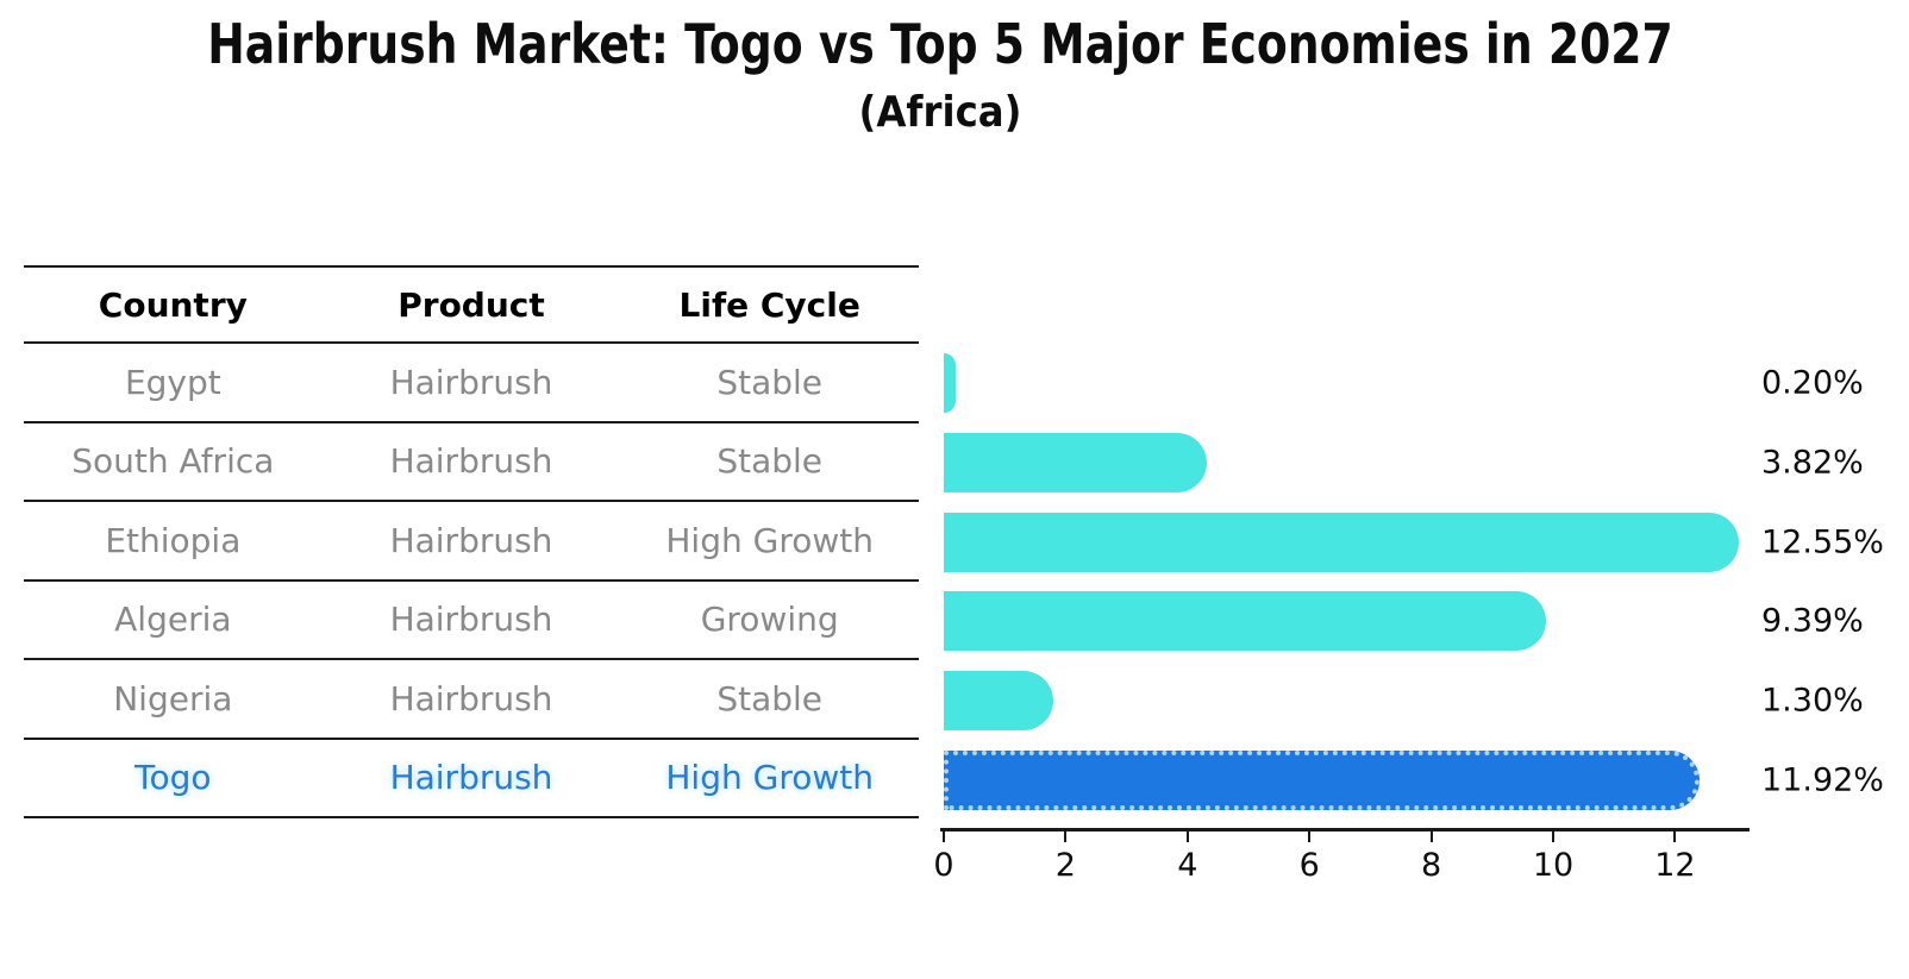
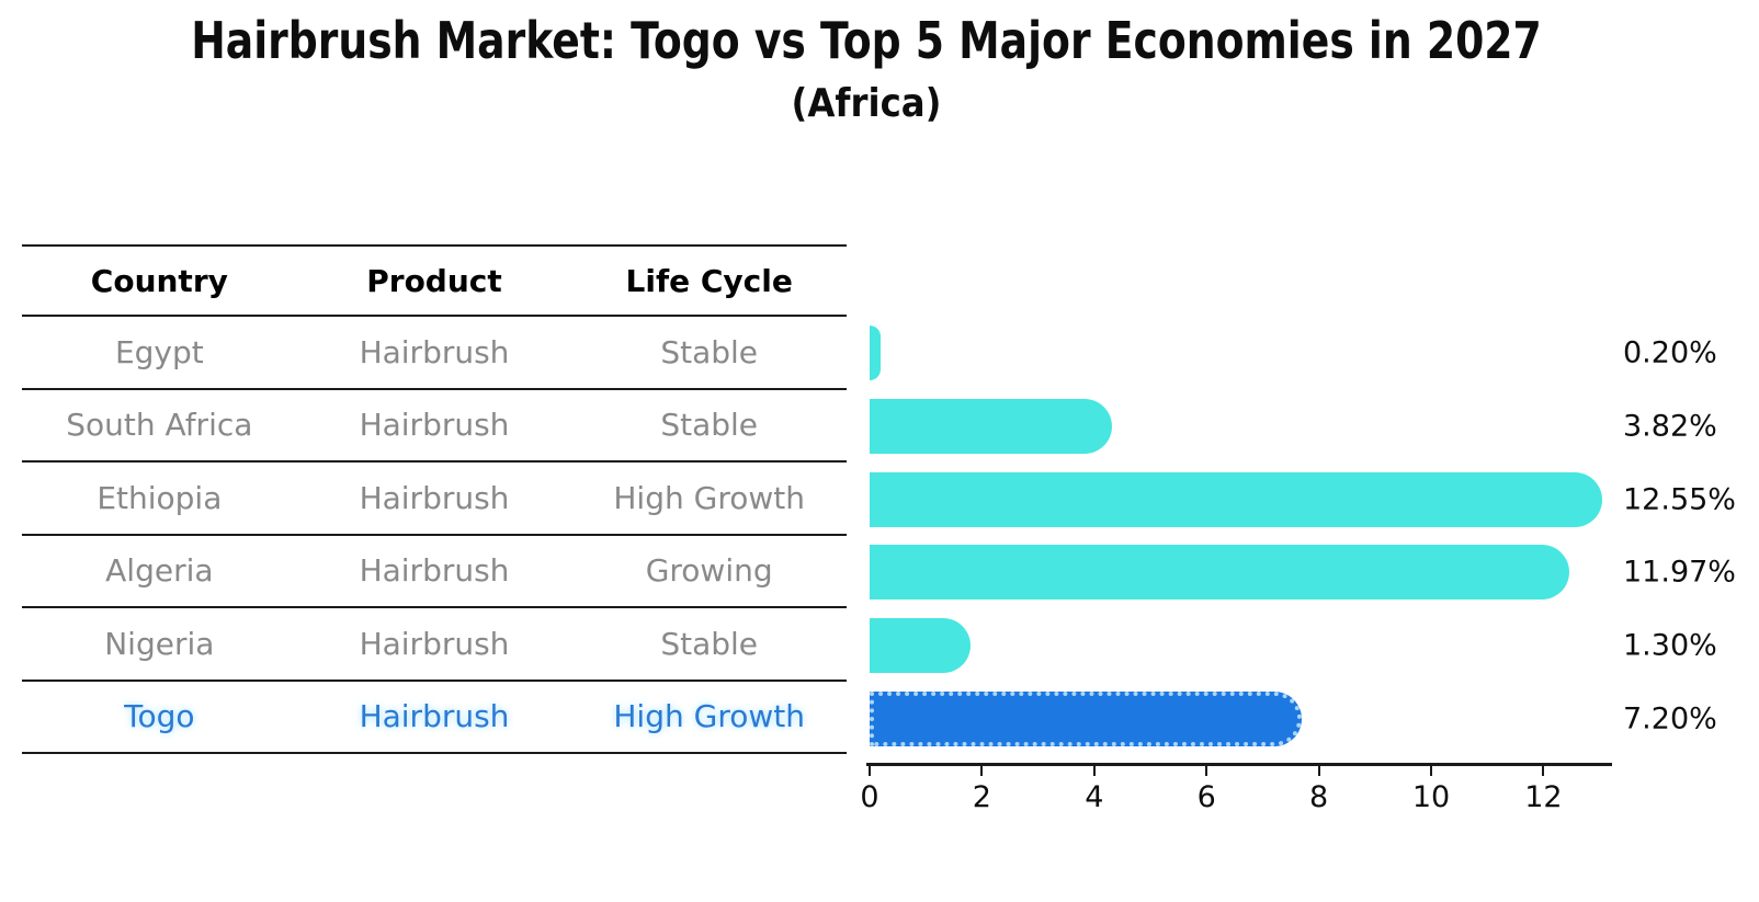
Algeria: 9.39% -> 11.97%
Togo: 11.92% -> 7.20%
